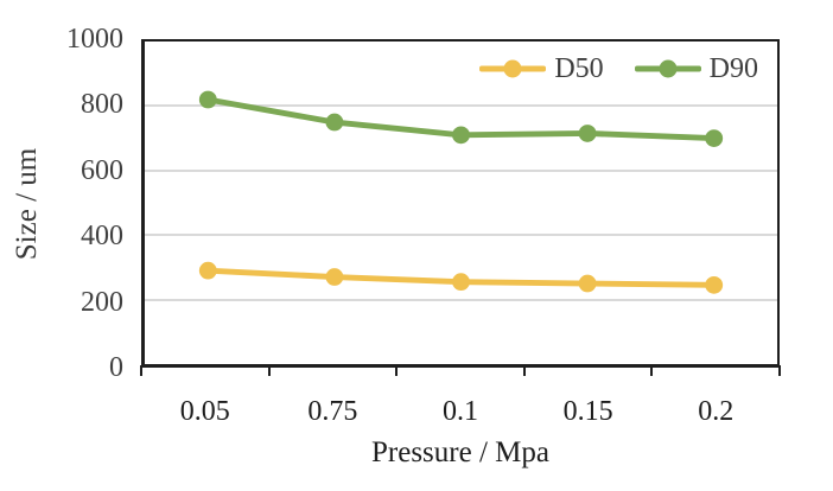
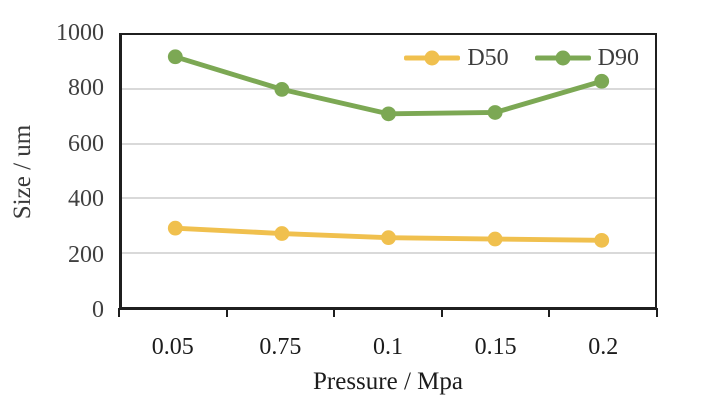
D90/0.05: 820 -> 920
D90/0.75: 750 -> 800
D90/0.2: 700 -> 830
